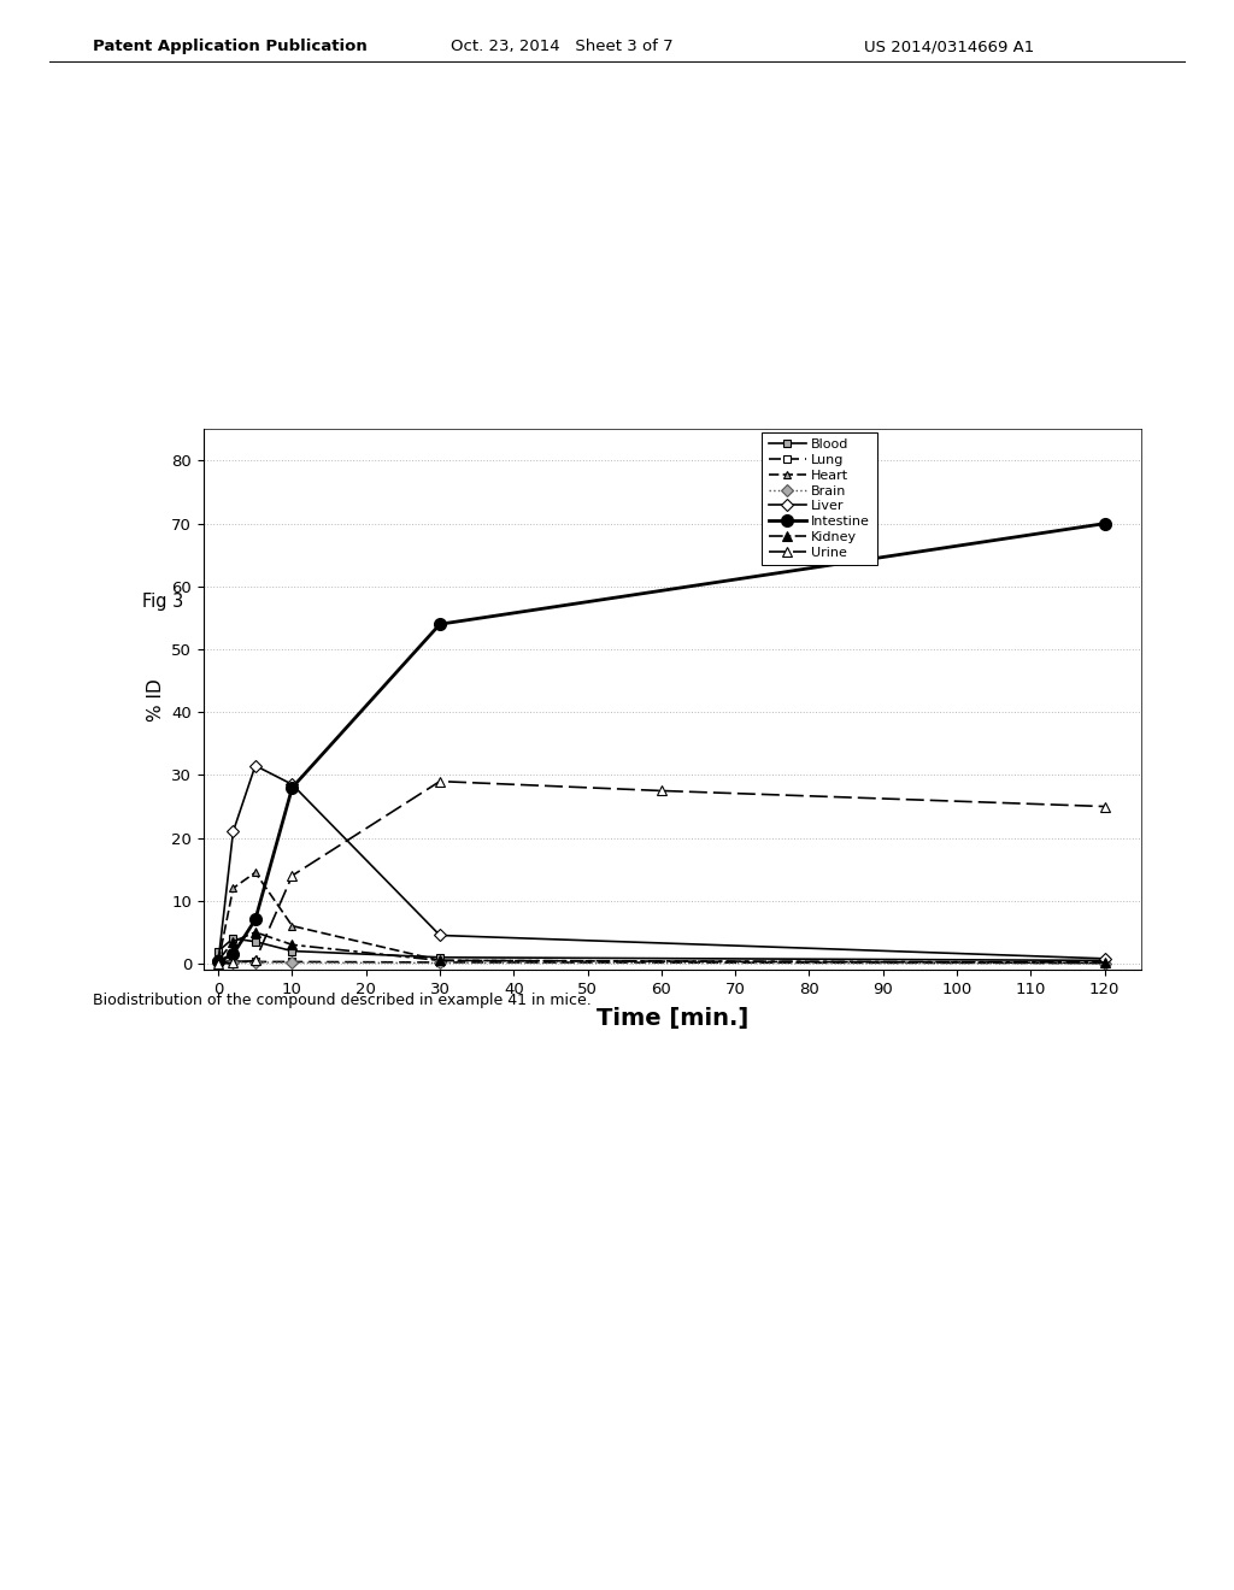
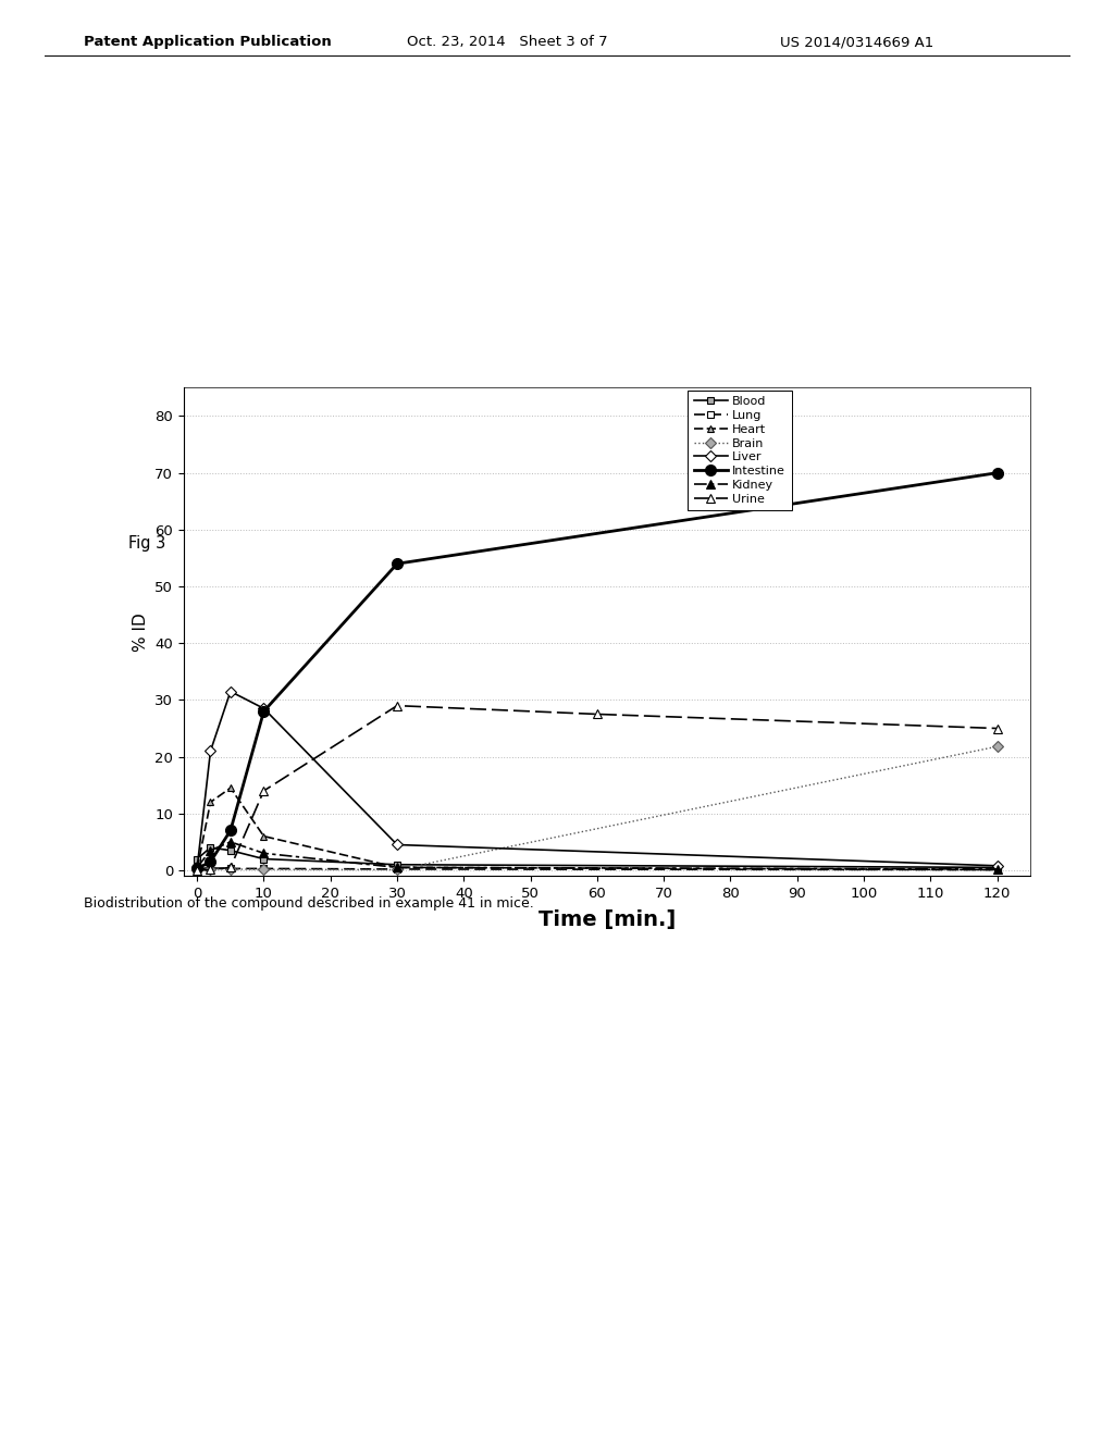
Brain/120: 0.1 -> 21.8
